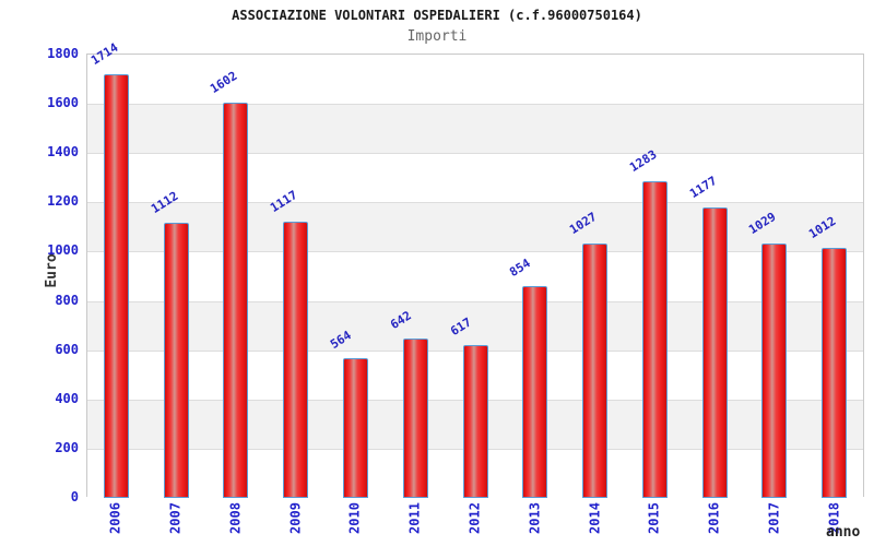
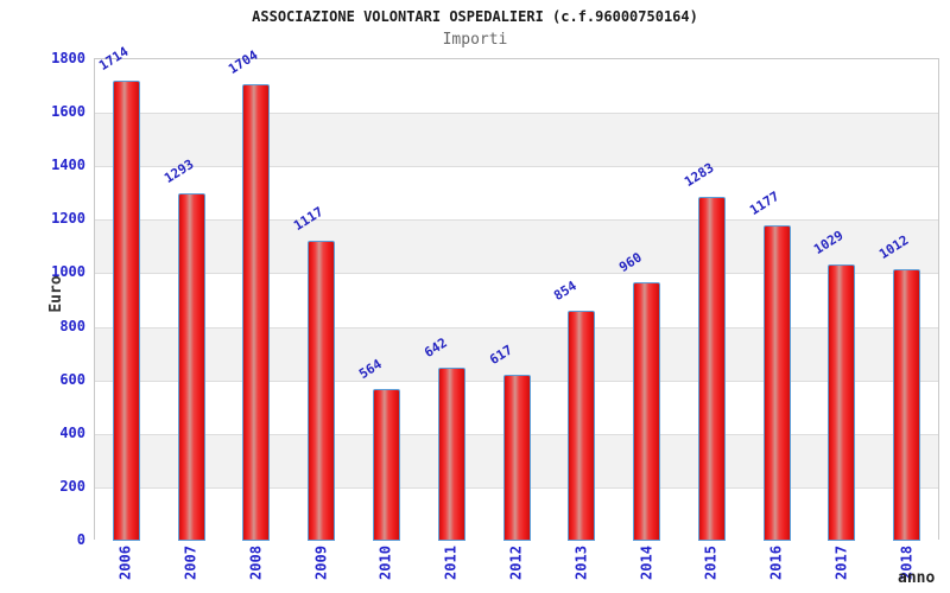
2007: 1112 -> 1293
2008: 1602 -> 1704
2014: 1027 -> 960
